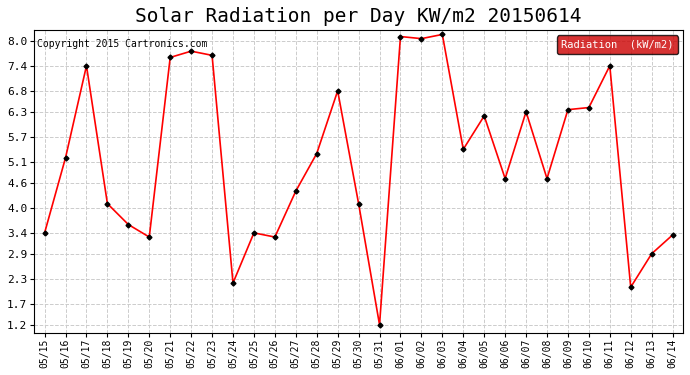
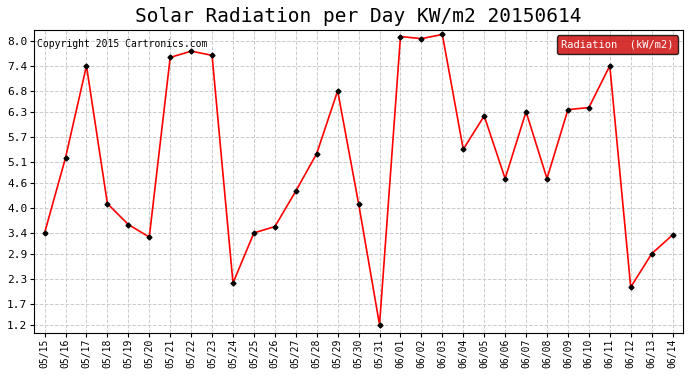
05/26: 3.30 -> 3.55
